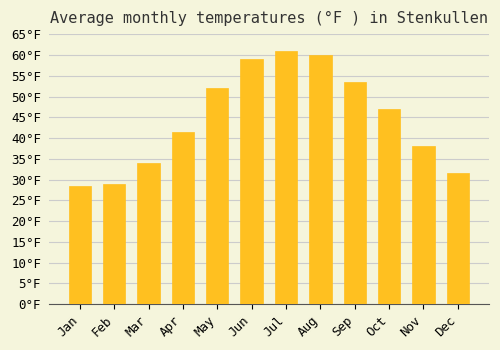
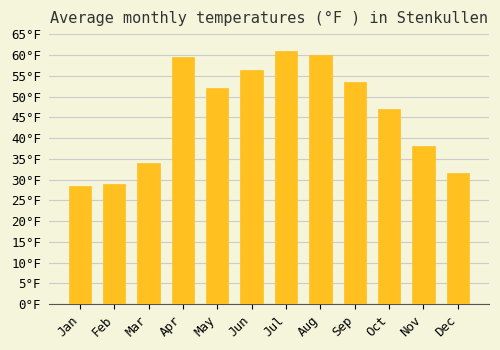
Apr: 41.5°F -> 59.5°F
Jun: 59.0°F -> 56.5°F
